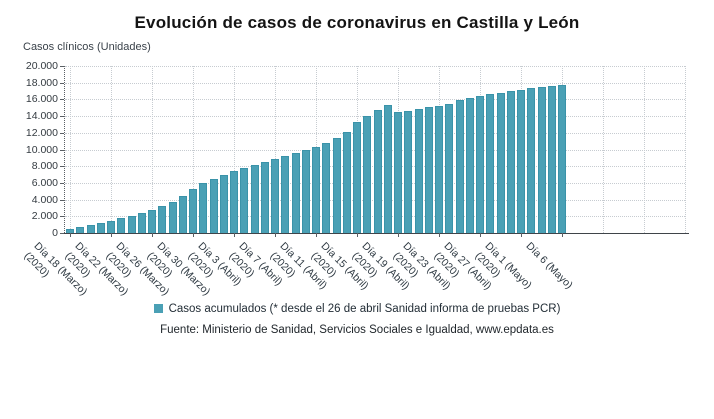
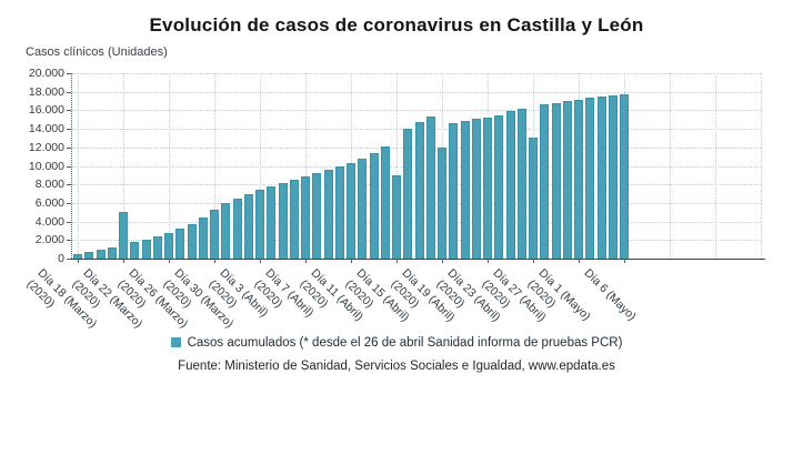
Día 22 (Marzo): 1000 -> 5000
Día 15 (Abril): 13000 -> 9000
Día 19 (Abril): 14000 -> 12000
Día 27 (Abril): 16000 -> 13000
